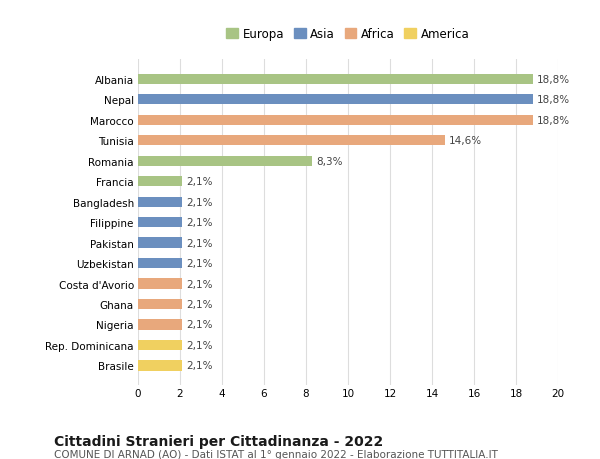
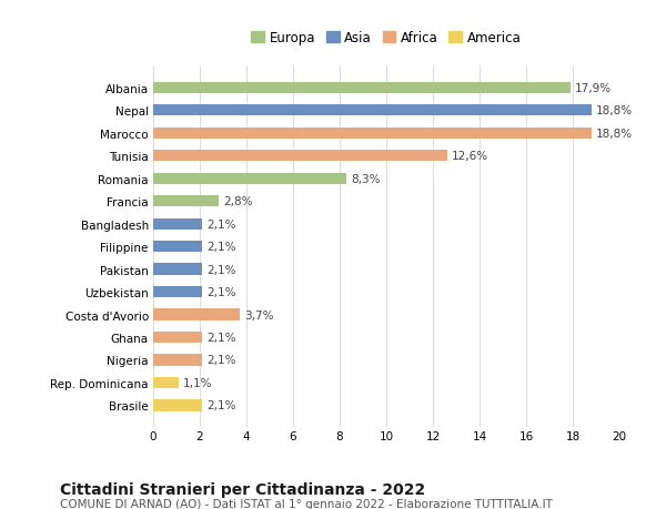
Albania: 18,8% -> 17,9%
Tunisia: 14,6% -> 12,6%
Francia: 2,1% -> 2,8%
Costa d'Avorio: 2,1% -> 3,7%
Rep. Dominicana: 2,1% -> 1,1%
